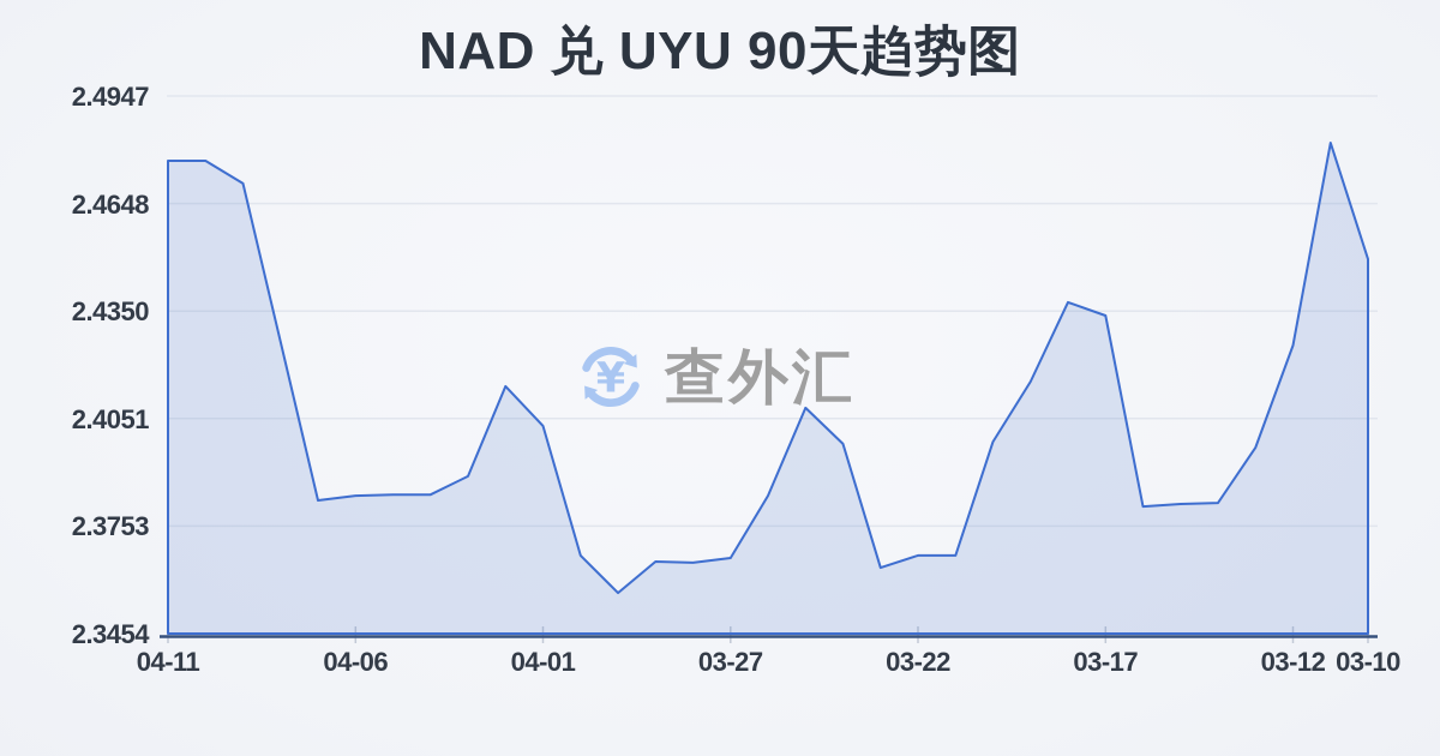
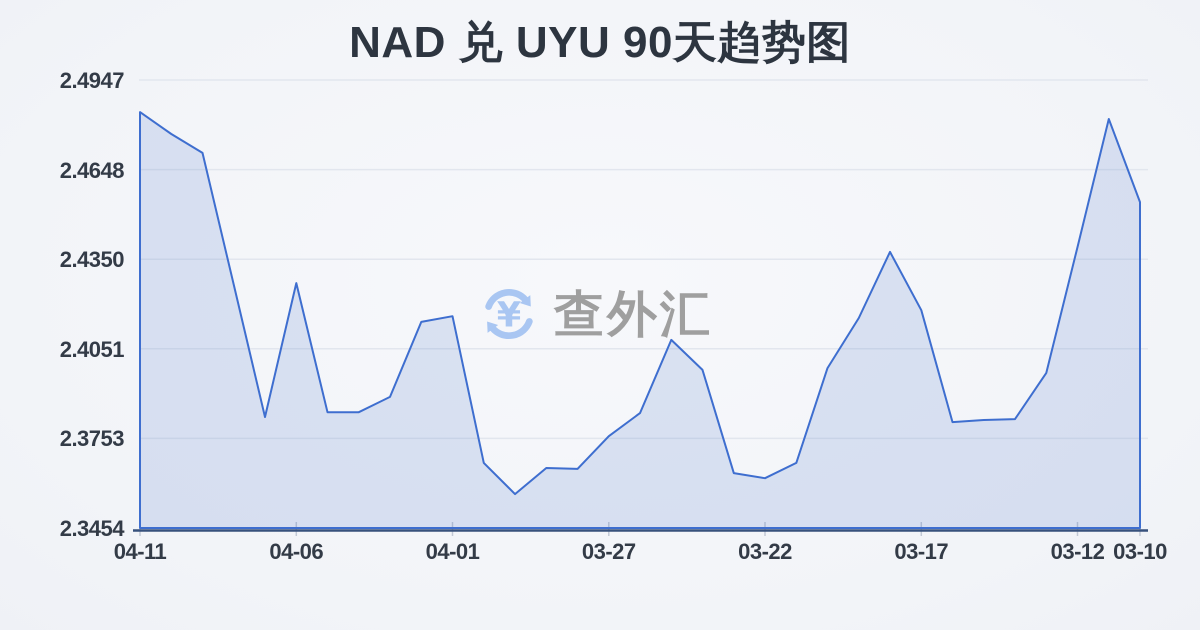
04-11: 2.477 -> 2.484
04-06: 2.384 -> 2.427
04-01: 2.403 -> 2.416
03-27: 2.366 -> 2.376
03-22: 2.367 -> 2.362
03-17: 2.434 -> 2.418
03-12: 2.425 -> 2.439
03-10: 2.449 -> 2.454
